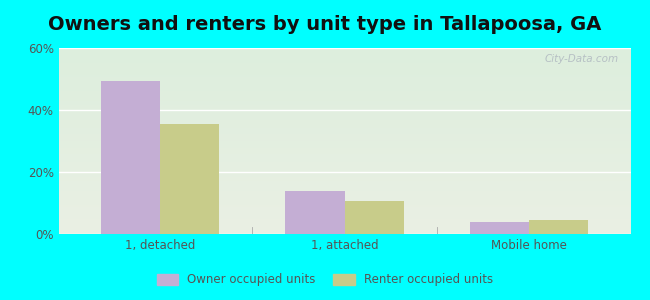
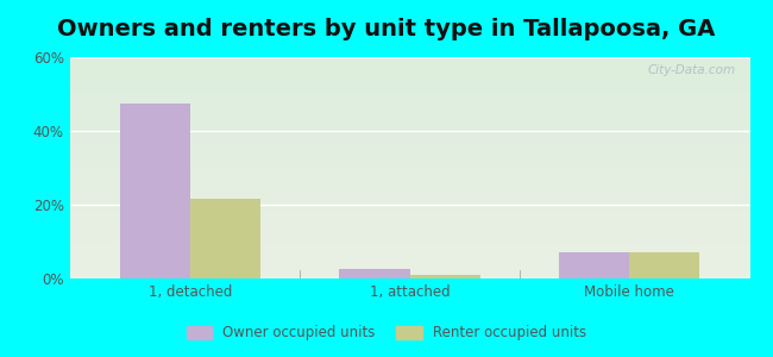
Owner occupied units/1, detached: 49.5% -> 47.5%
Renter occupied units/1, detached: 35.5% -> 21.5%
Owner occupied units/1, attached: 14.0% -> 2.5%
Renter occupied units/1, attached: 10.5% -> 1.0%
Owner occupied units/Mobile home: 4.0% -> 7.0%
Renter occupied units/Mobile home: 4.5% -> 7.0%
